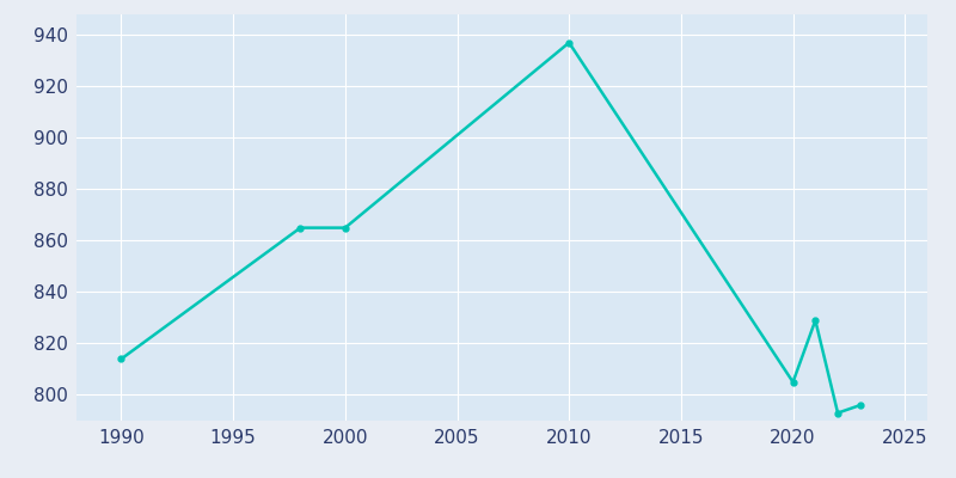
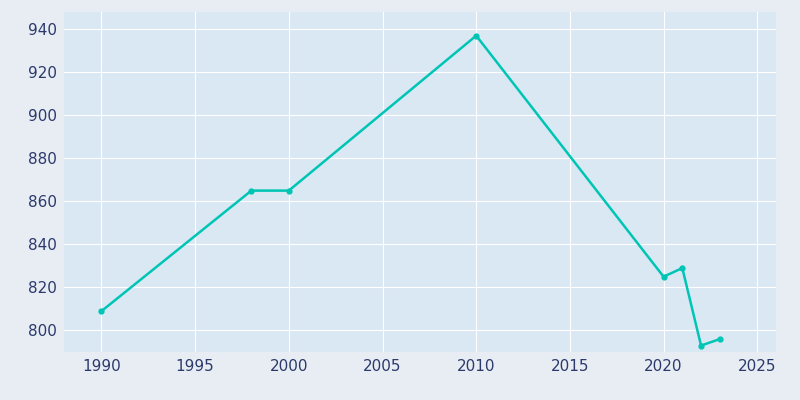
1990: 814 -> 809
2020: 805 -> 825
